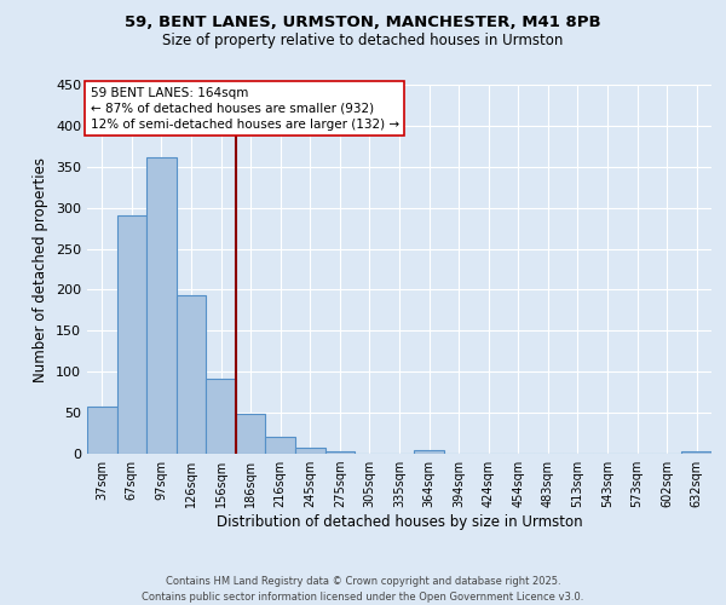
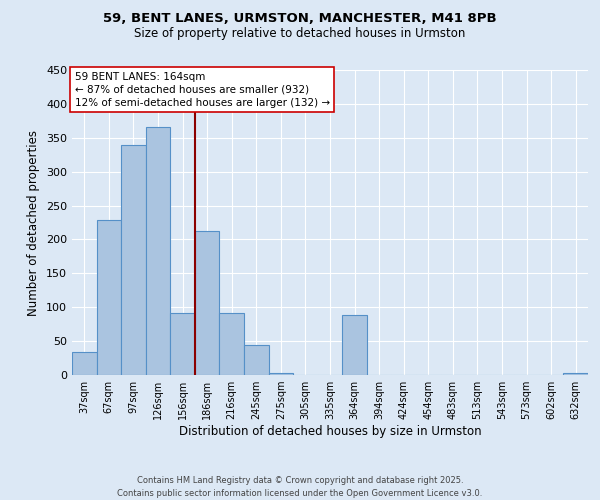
37sqm: 57 -> 34
67sqm: 291 -> 228
97sqm: 362 -> 340
126sqm: 193 -> 366
186sqm: 49 -> 212
216sqm: 20 -> 92
245sqm: 8 -> 44
364sqm: 4 -> 88
